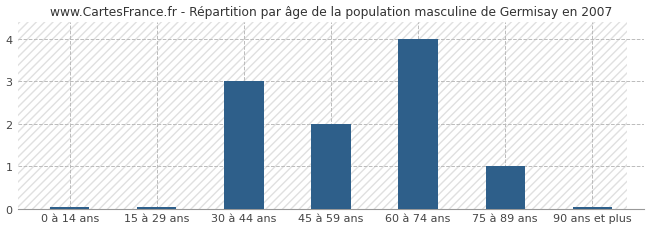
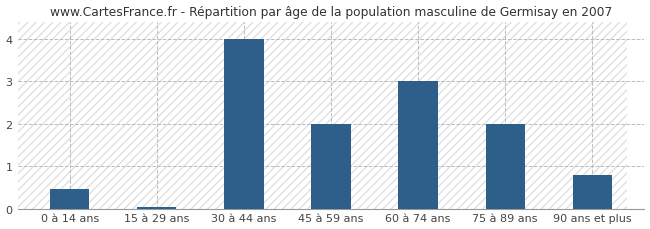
0 à 14 ans: 0.04 -> 0.45
30 à 44 ans: 3.00 -> 4.00
60 à 74 ans: 4.00 -> 3.00
75 à 89 ans: 1.00 -> 2.00
90 ans et plus: 0.04 -> 0.80
